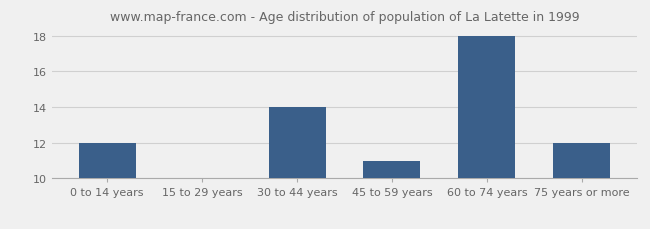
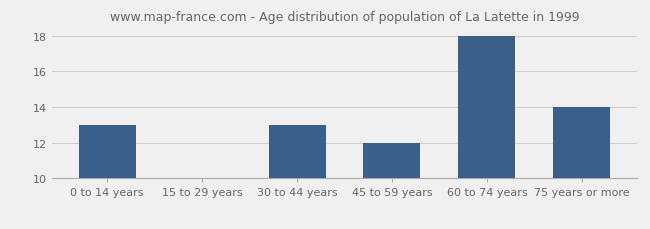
0 to 14 years: 12.0 -> 13.0
30 to 44 years: 14.0 -> 13.0
45 to 59 years: 11.0 -> 12.0
75 years or more: 12.0 -> 14.0
